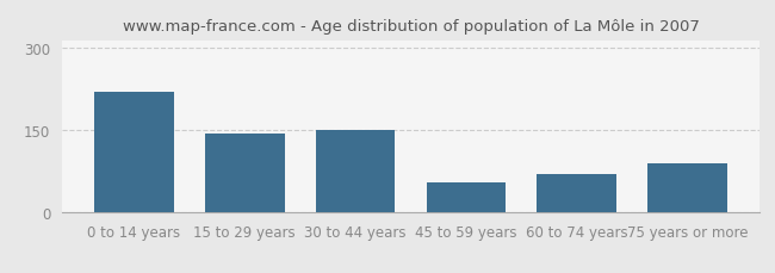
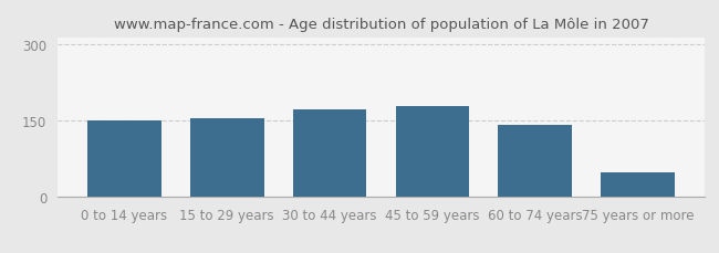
0 to 14 years: 220 -> 151
15 to 29 years: 145 -> 156
30 to 44 years: 150 -> 172
45 to 59 years: 55 -> 179
60 to 74 years: 70 -> 143
75 years or more: 90 -> 48
